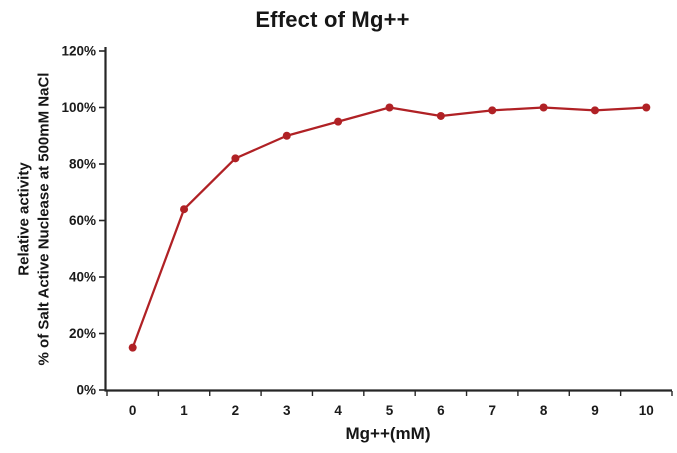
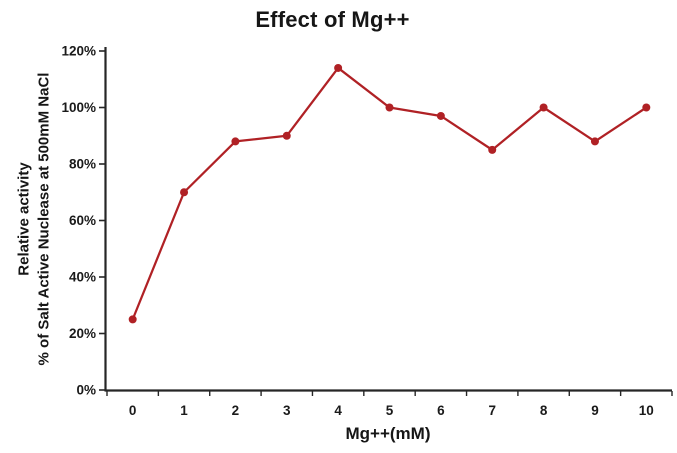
0: 15% -> 25%
1: 64% -> 70%
2: 82% -> 88%
4: 95% -> 114%
7: 99% -> 85%
9: 99% -> 88%
